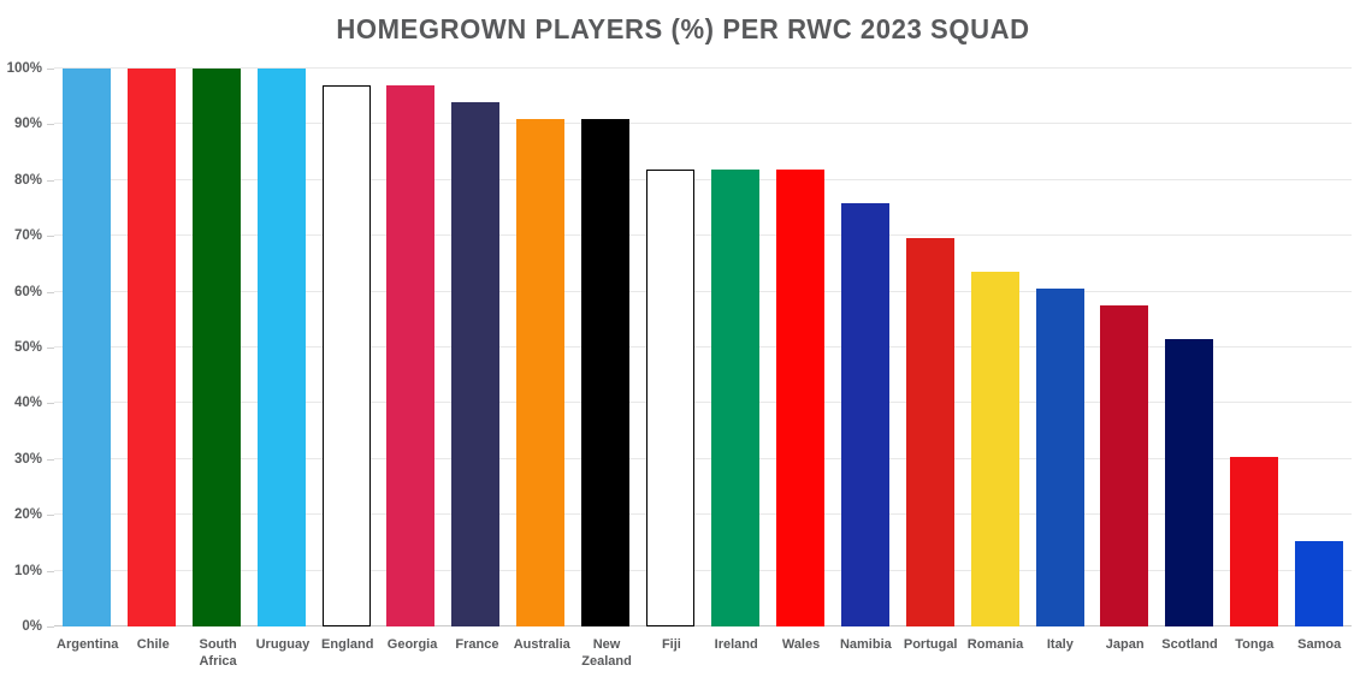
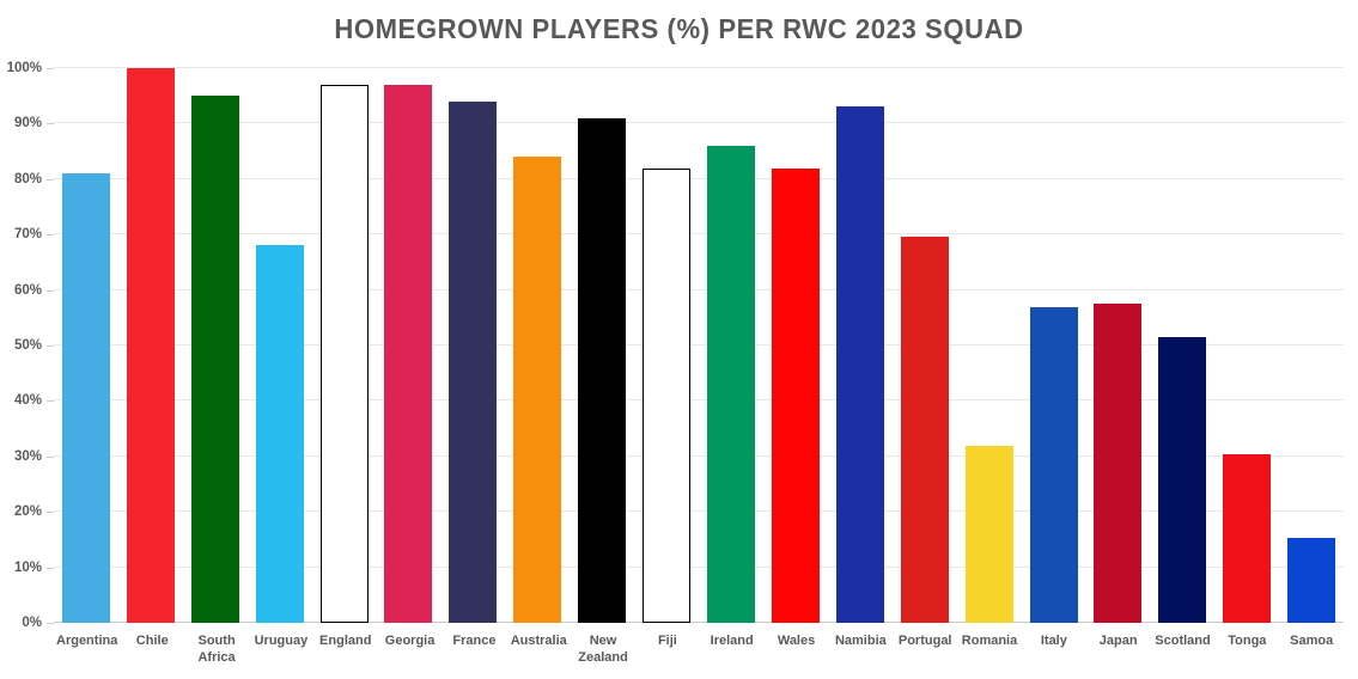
Argentina: 100% -> 81%
South Africa: 100% -> 95%
Uruguay: 100% -> 68%
Australia: 91% -> 84%
Ireland: 82% -> 86%
Namibia: 76% -> 93%
Romania: 64% -> 32%
Italy: 61% -> 57%
